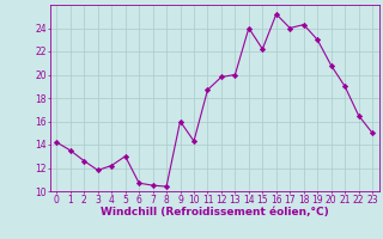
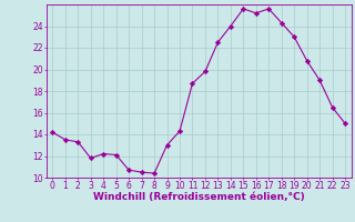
2: 12.6 -> 13.3
5: 13.0 -> 12.1
9: 16.0 -> 13.0
13: 20.0 -> 22.5
15: 22.2 -> 25.6
17: 24.0 -> 25.6
